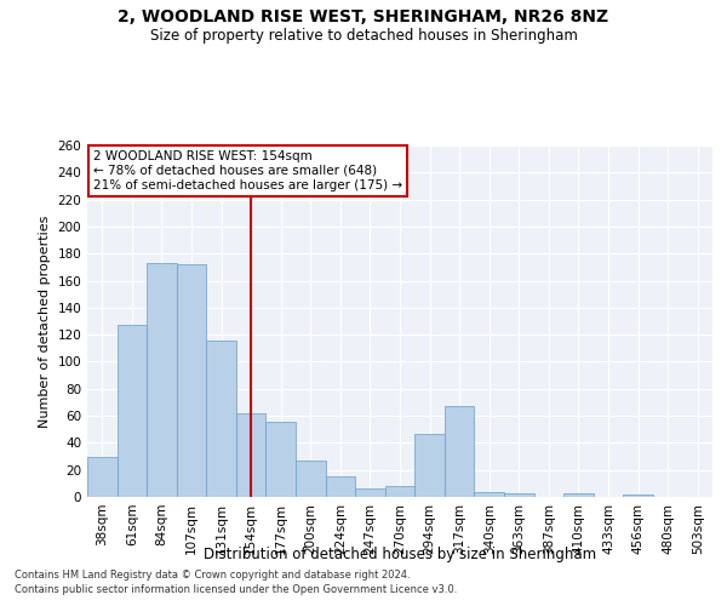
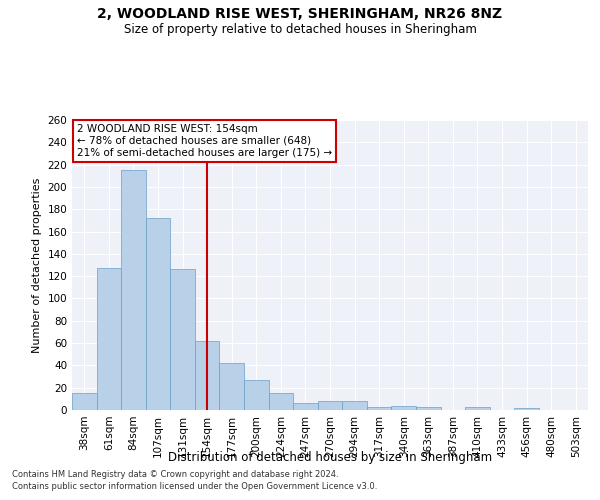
38sqm: 30 -> 15
84sqm: 173 -> 215
131sqm: 116 -> 126
177sqm: 56 -> 42
294sqm: 47 -> 8
317sqm: 67 -> 3
